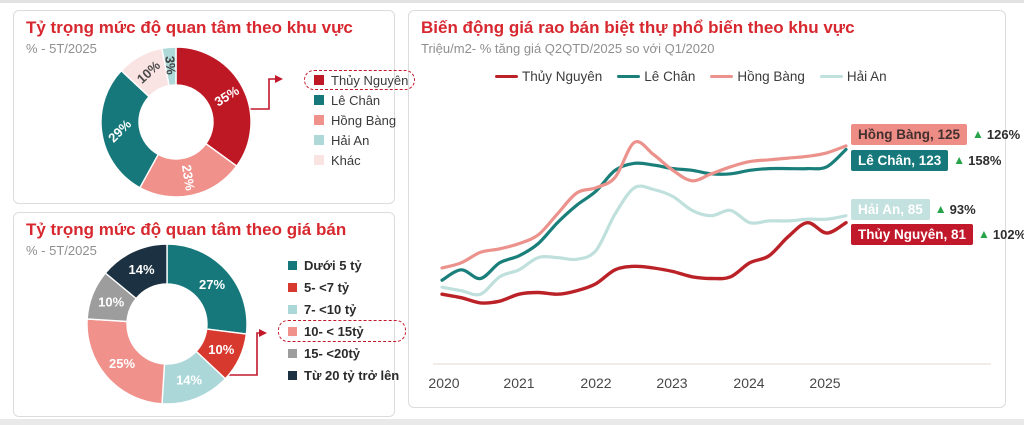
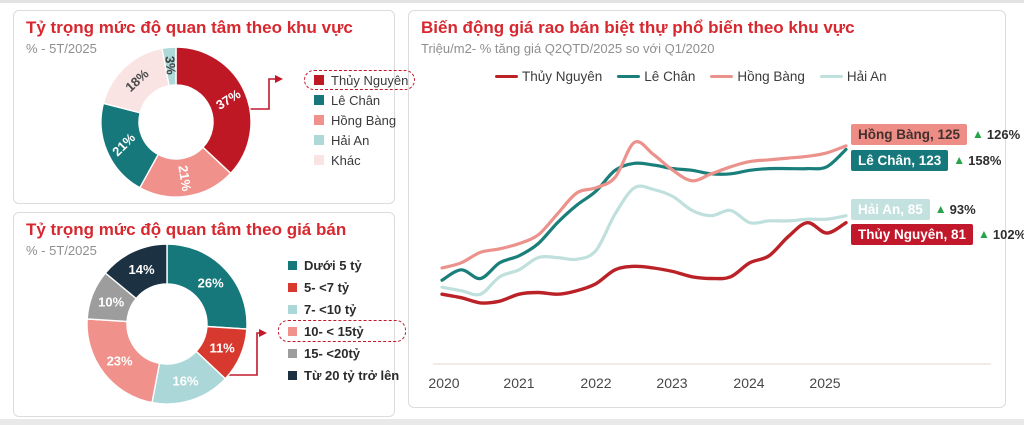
Tỷ trọng mức độ quan tâm theo khu vực/Thủy Nguyên: 35% -> 37%
Tỷ trọng mức độ quan tâm theo khu vực/Hồng Bàng: 23% -> 21%
Tỷ trọng mức độ quan tâm theo khu vực/Lê Chân: 29% -> 21%
Tỷ trọng mức độ quan tâm theo khu vực/Khác: 10% -> 18%
Tỷ trọng mức độ quan tâm theo giá bán/Dưới 5 tỷ: 27% -> 26%
Tỷ trọng mức độ quan tâm theo giá bán/5- <7 tỷ: 10% -> 11%
Tỷ trọng mức độ quan tâm theo giá bán/7- <10 tỷ: 14% -> 16%
Tỷ trọng mức độ quan tâm theo giá bán/10- < 15tỷ: 25% -> 23%
